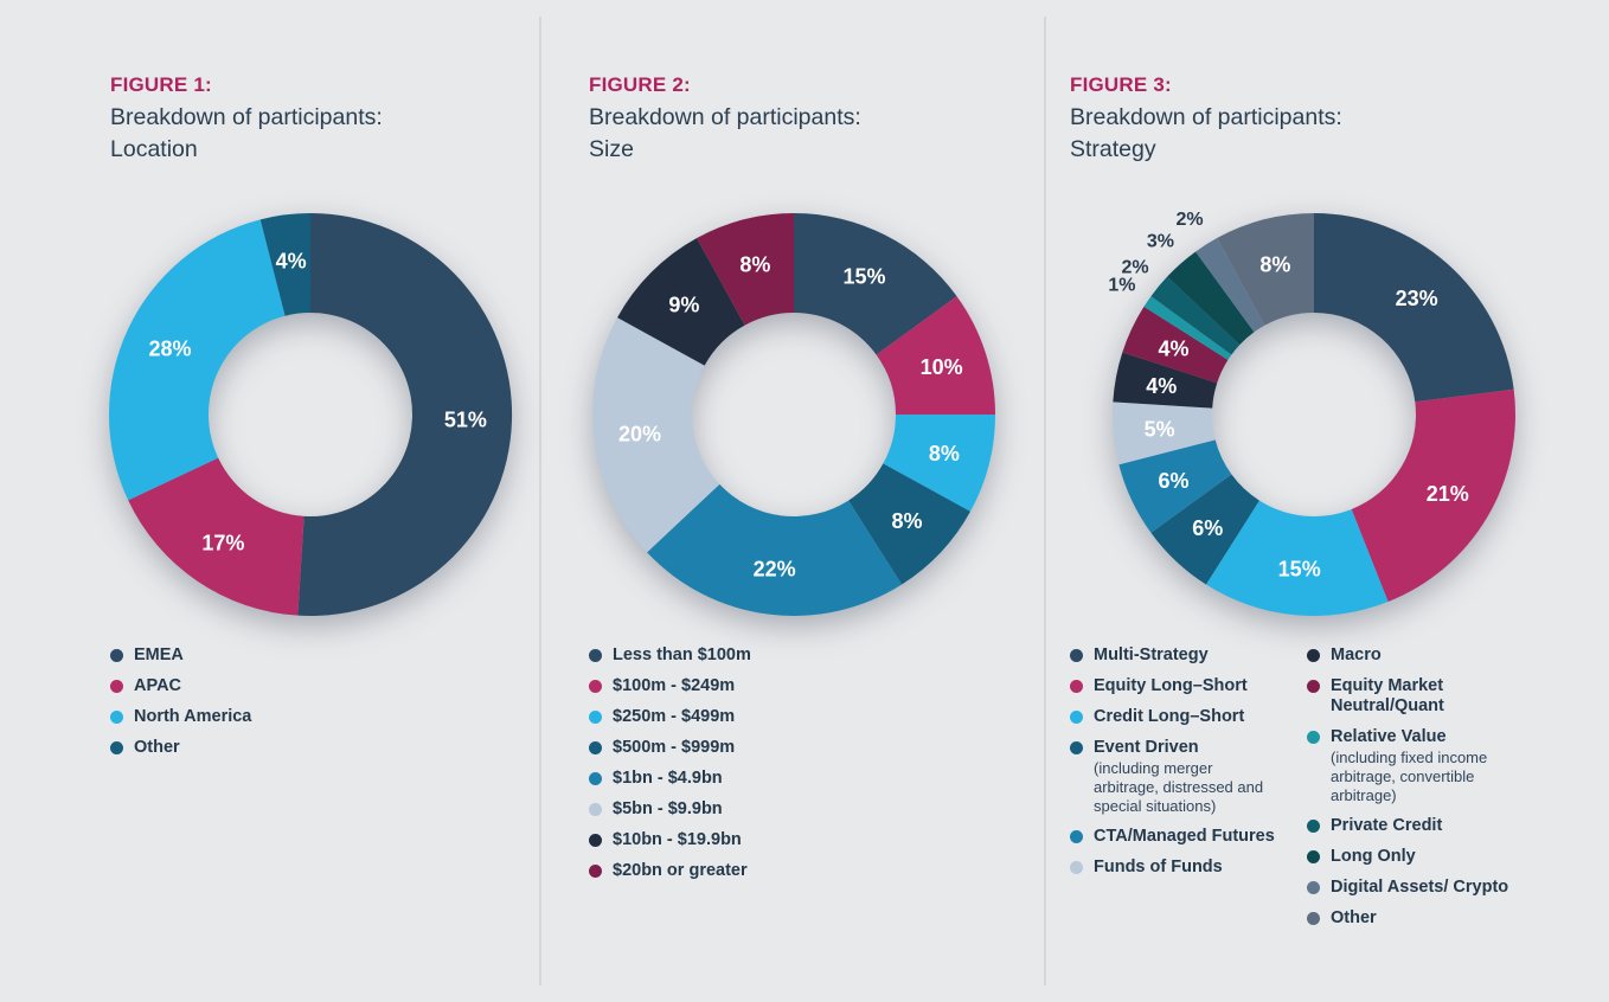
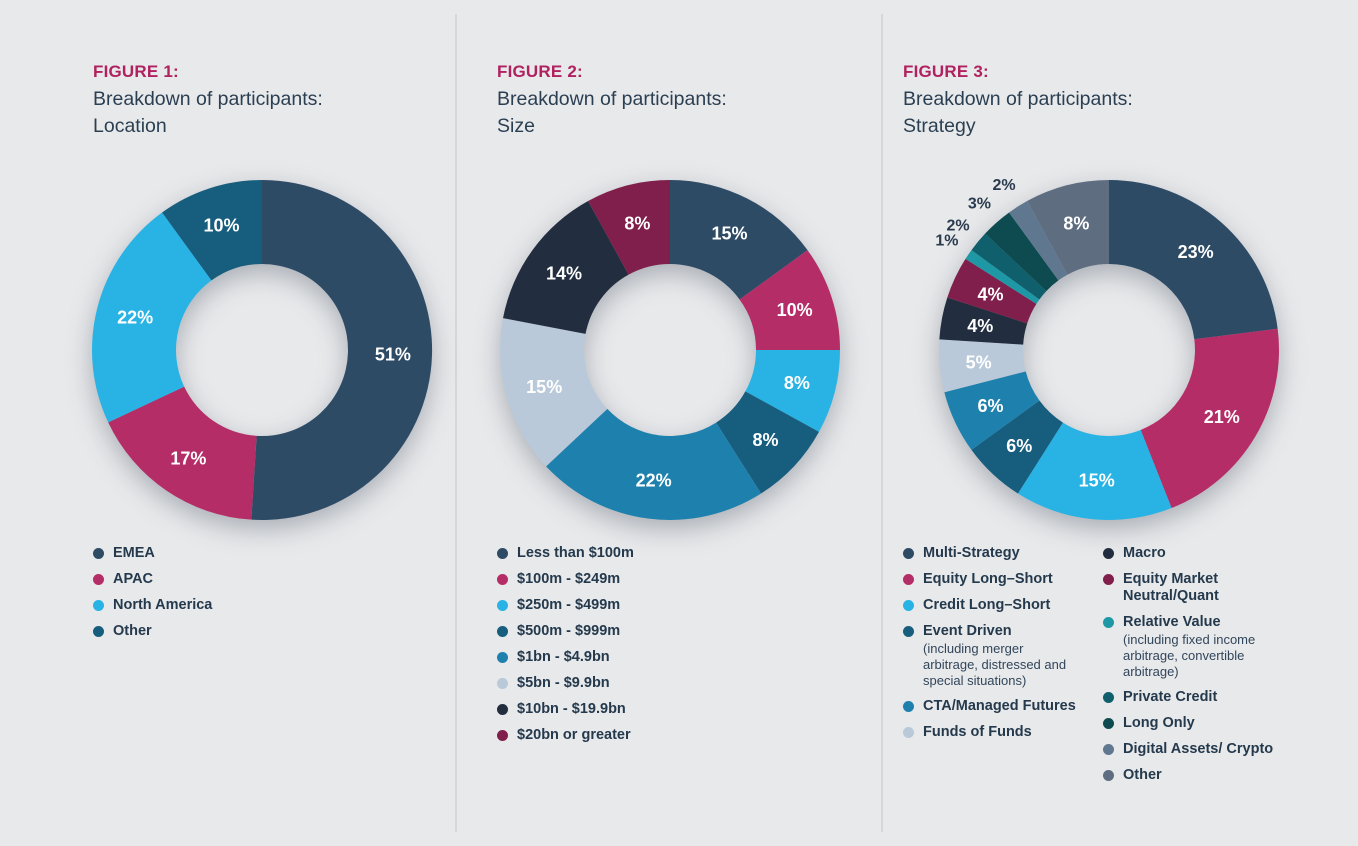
Breakdown of participants: Location/North America: 28% -> 22%
Breakdown of participants: Location/Other: 4% -> 10%
Breakdown of participants: Size/$5bn - $9.9bn: 20% -> 15%
Breakdown of participants: Size/$10bn - $19.9bn: 9% -> 14%
